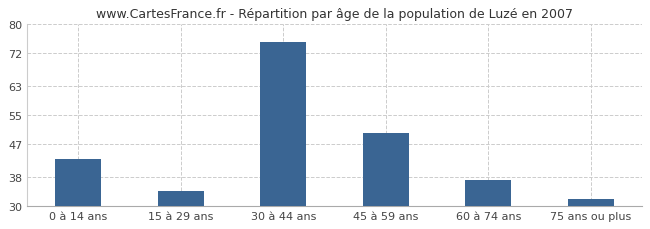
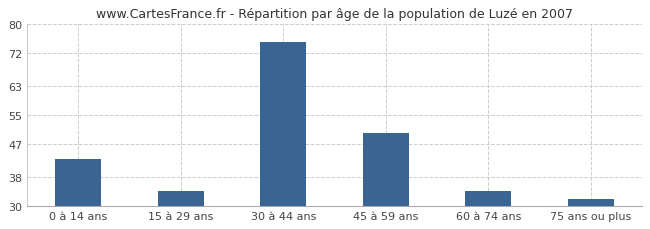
60 à 74 ans: 37 -> 34
